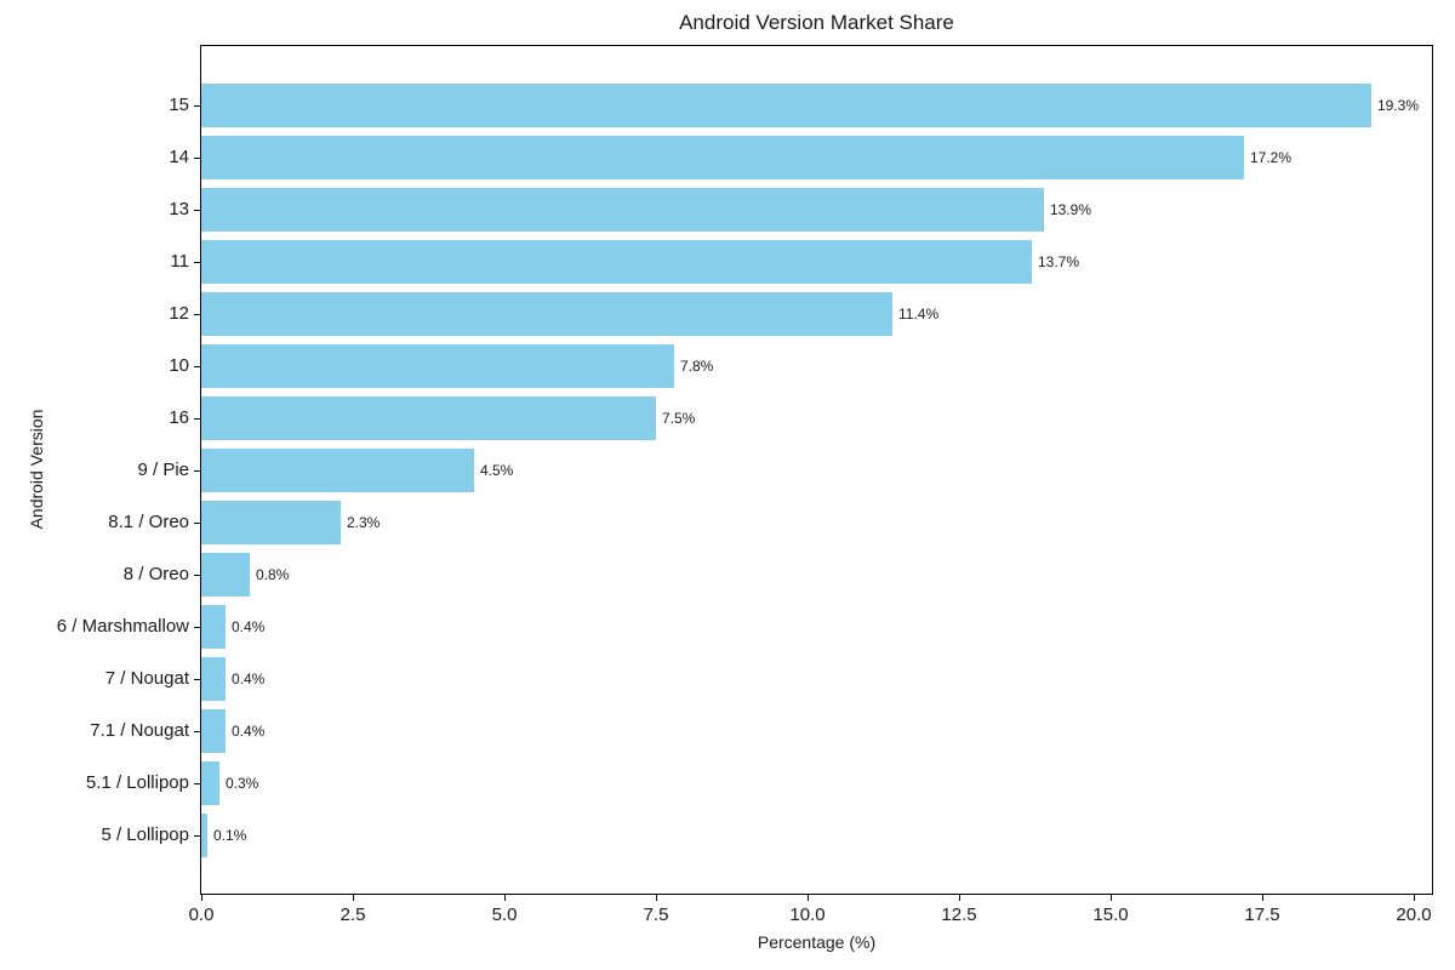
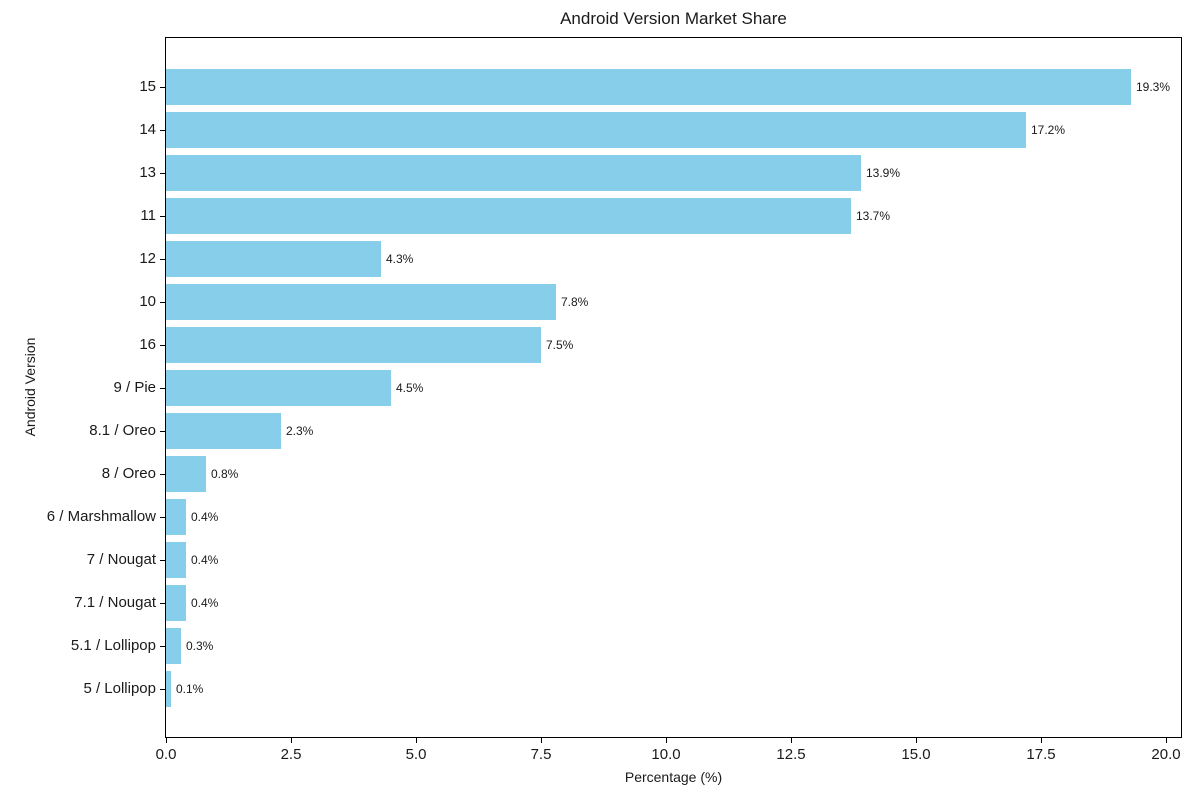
12: 11.4% -> 4.3%
